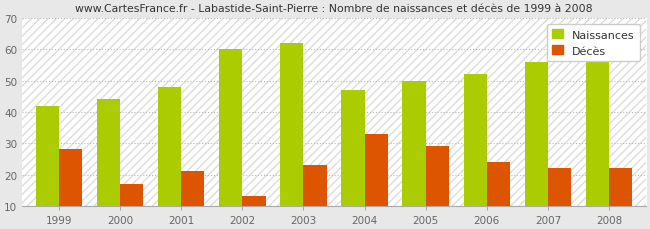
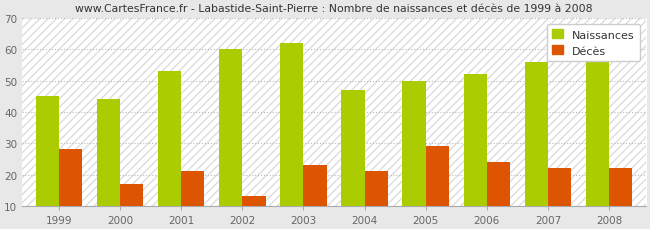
Naissances/1999: 42 -> 45
Naissances/2001: 48 -> 53
Décès/2004: 33 -> 21
